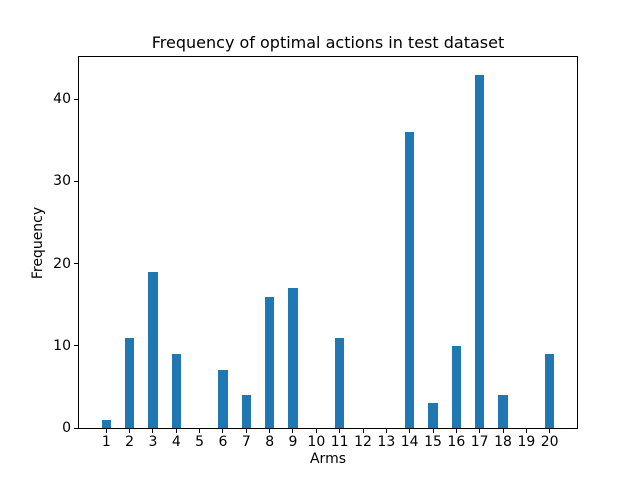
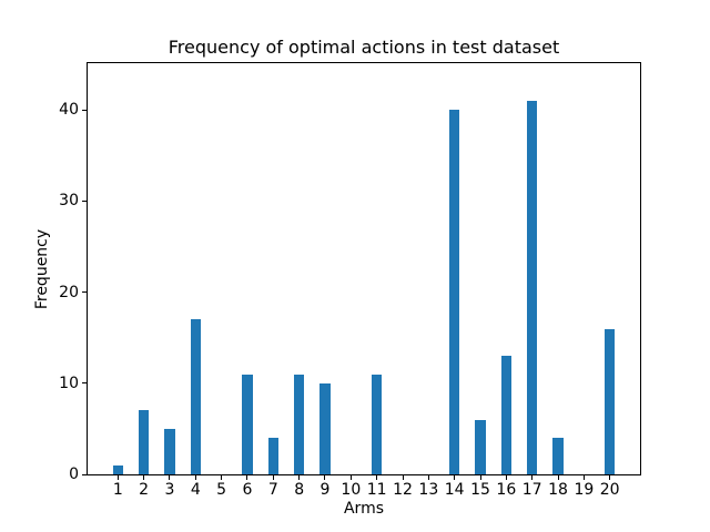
2: 11 -> 7
3: 19 -> 5
4: 9 -> 17
6: 7 -> 11
8: 16 -> 11
9: 17 -> 10
14: 36 -> 40
15: 3 -> 6
16: 10 -> 13
17: 43 -> 41
20: 9 -> 16
